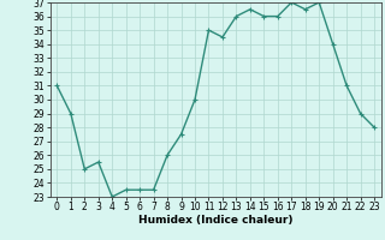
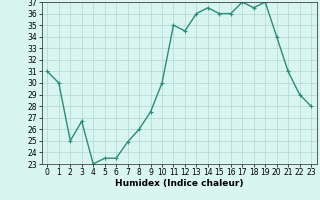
1: 29.0 -> 30.0
3: 25.5 -> 26.7
7: 23.5 -> 24.9
